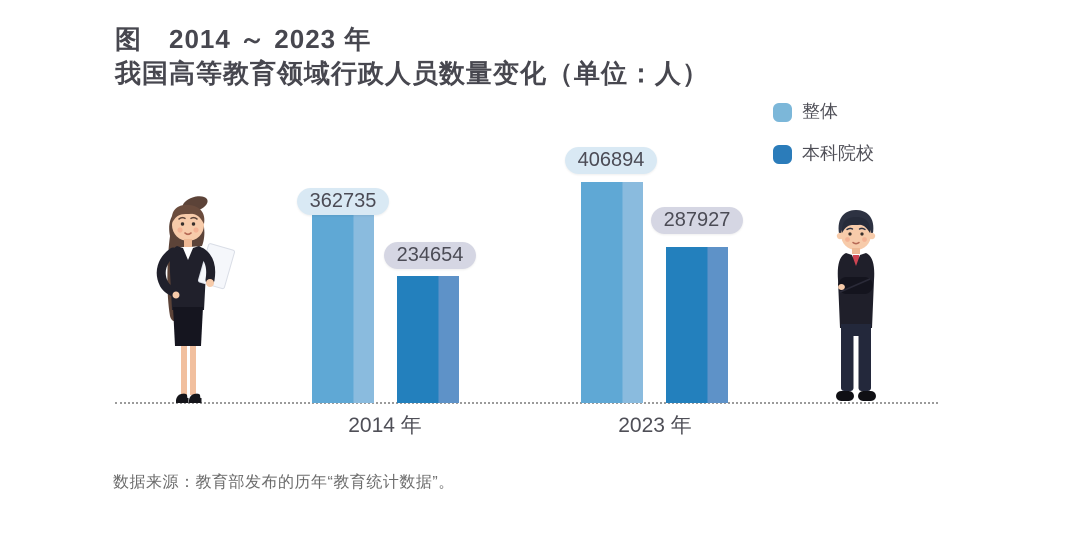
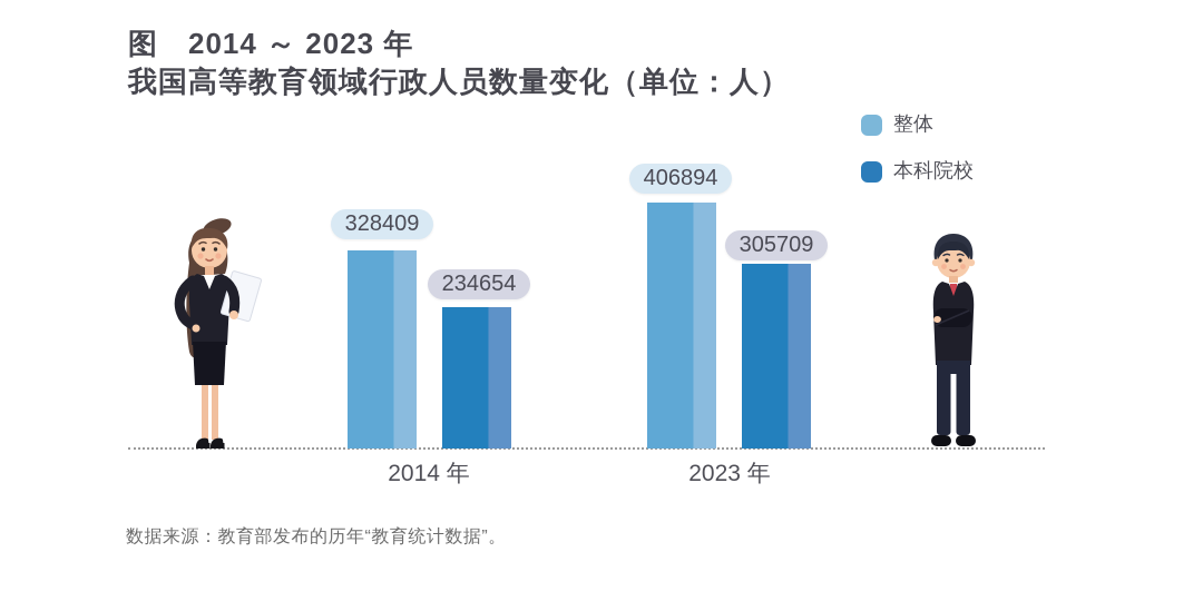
整体/2014 年: 362735 -> 328409
本科院校/2023 年: 287927 -> 305709
